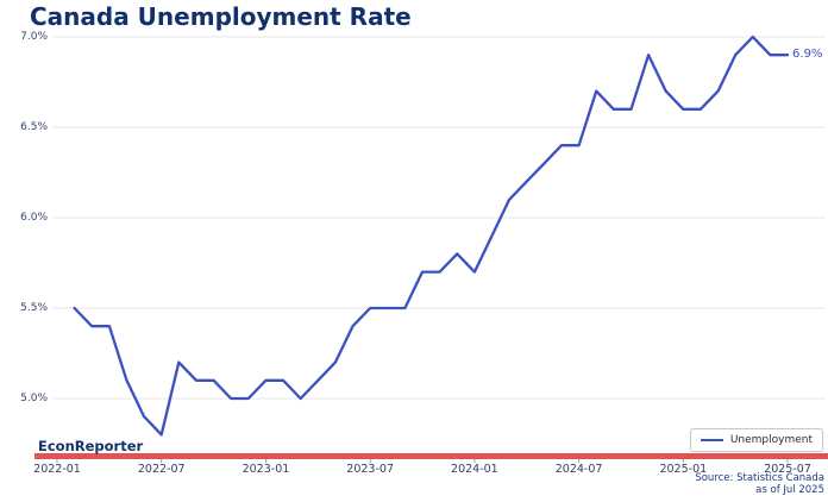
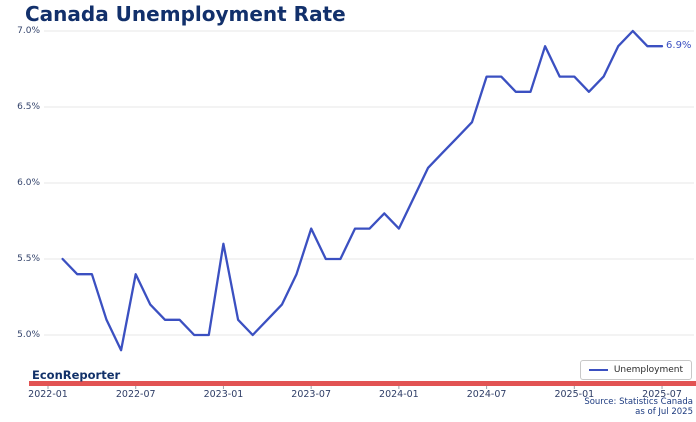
2022-07: 4.8% -> 5.4%
2023-01: 5.1% -> 5.6%
2023-07: 5.5% -> 5.7%
2024-07: 6.4% -> 6.7%
2025-01: 6.6% -> 6.7%
